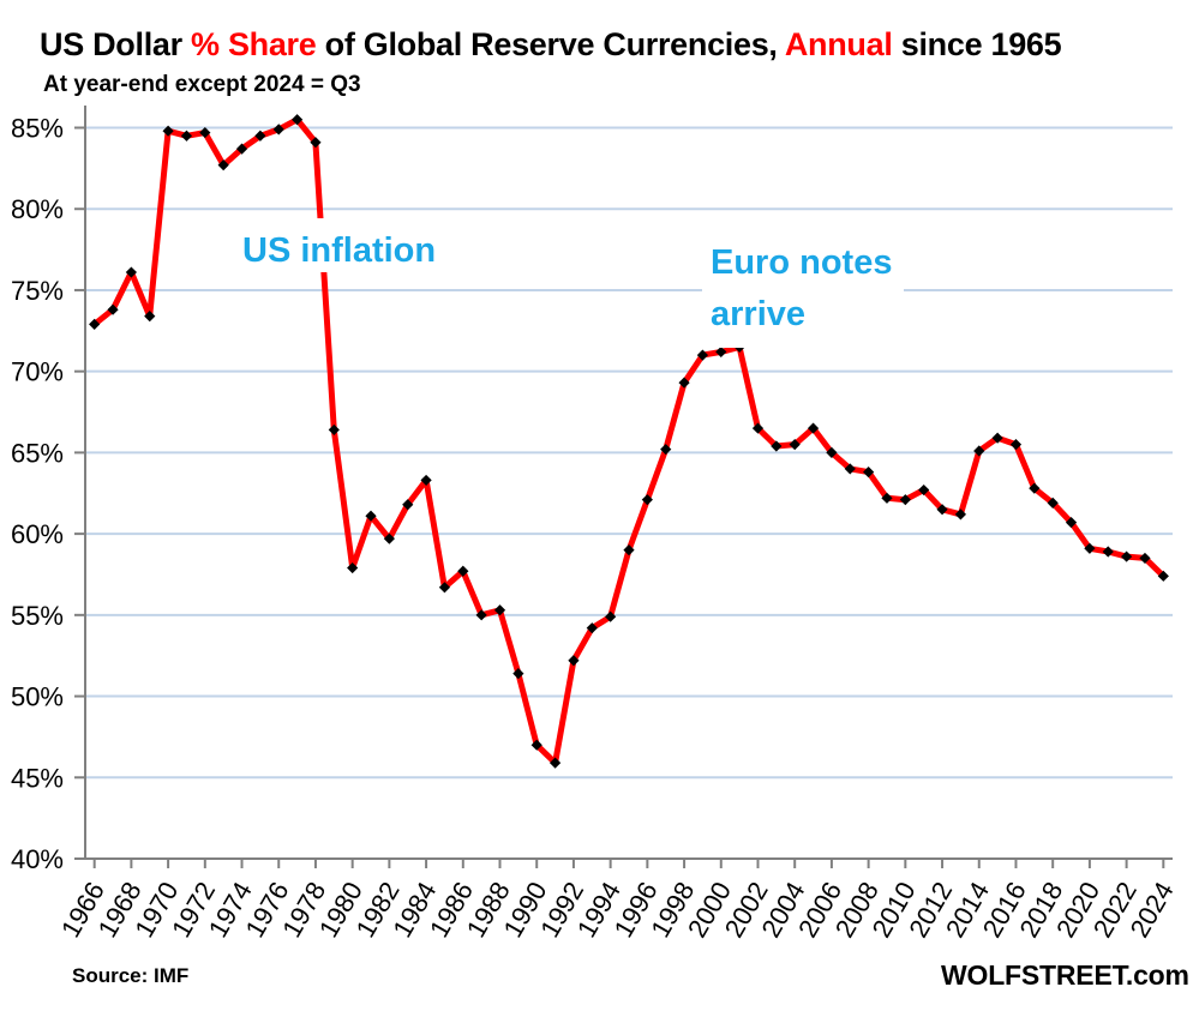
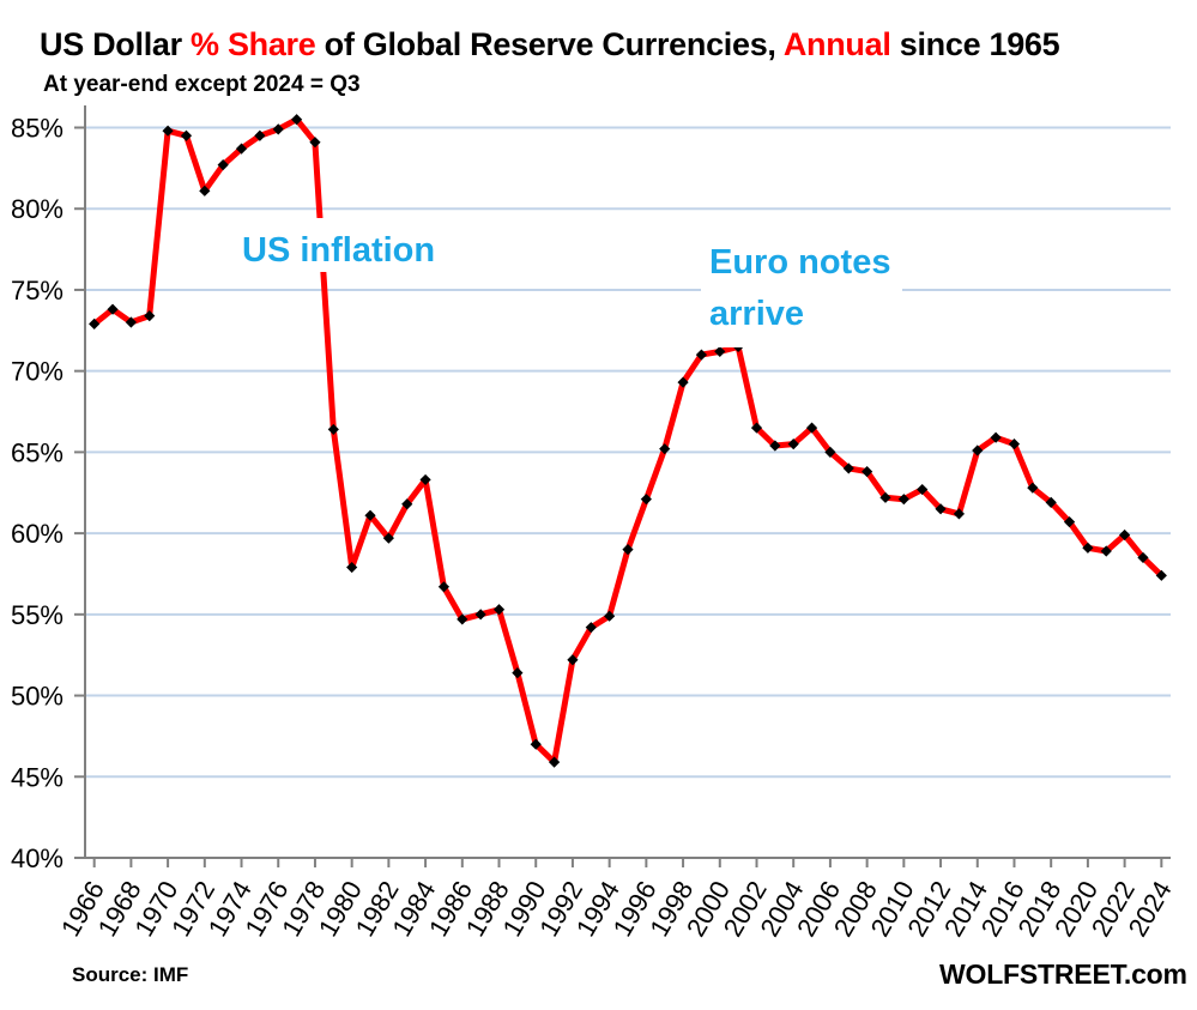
1968: 76.1% -> 73.0%
1972: 84.7% -> 81.1%
1986: 57.7% -> 54.7%
2022: 58.6% -> 59.9%
